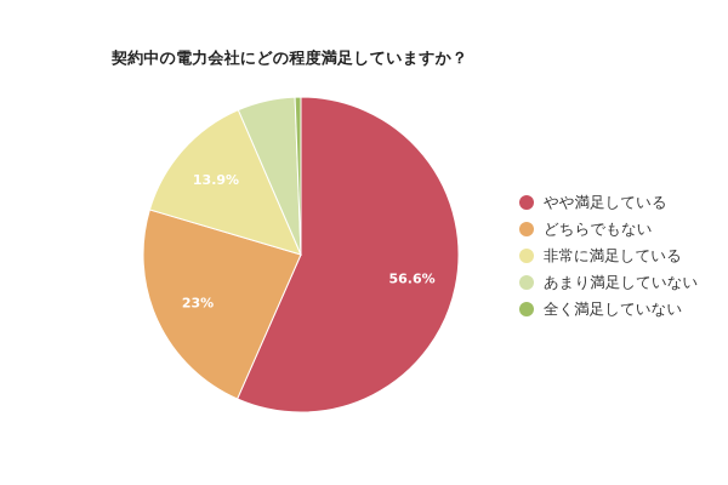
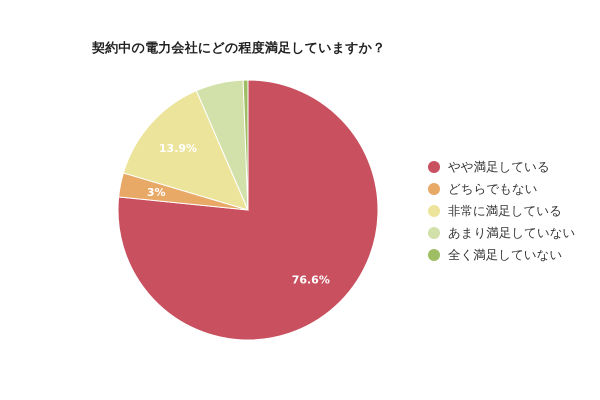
やや満足している: 56.6% -> 76.6%
どちらでもない: 23% -> 3%
